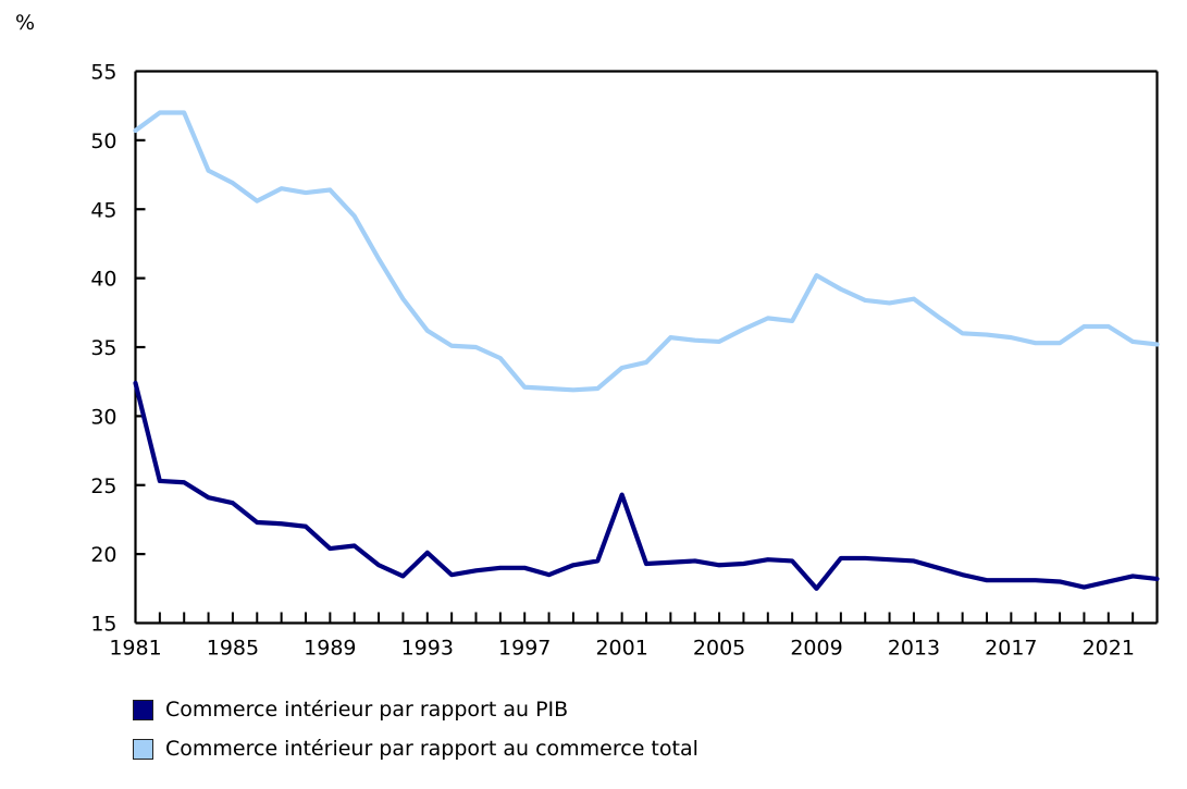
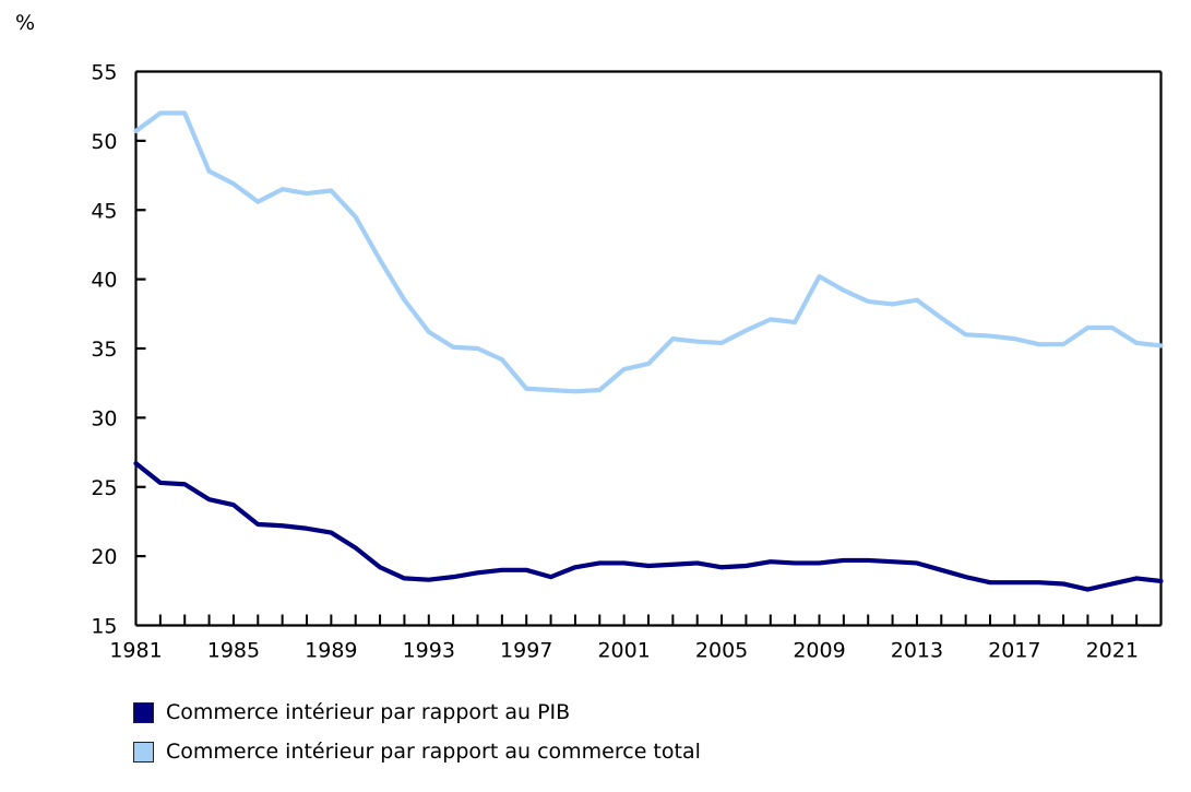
Commerce intérieur par rapport au PIB/1981: 32.4 -> 26.7
Commerce intérieur par rapport au PIB/1989: 20.4 -> 21.7
Commerce intérieur par rapport au PIB/1993: 20.1 -> 18.3
Commerce intérieur par rapport au PIB/2001: 24.3 -> 19.5
Commerce intérieur par rapport au PIB/2009: 17.5 -> 19.5
